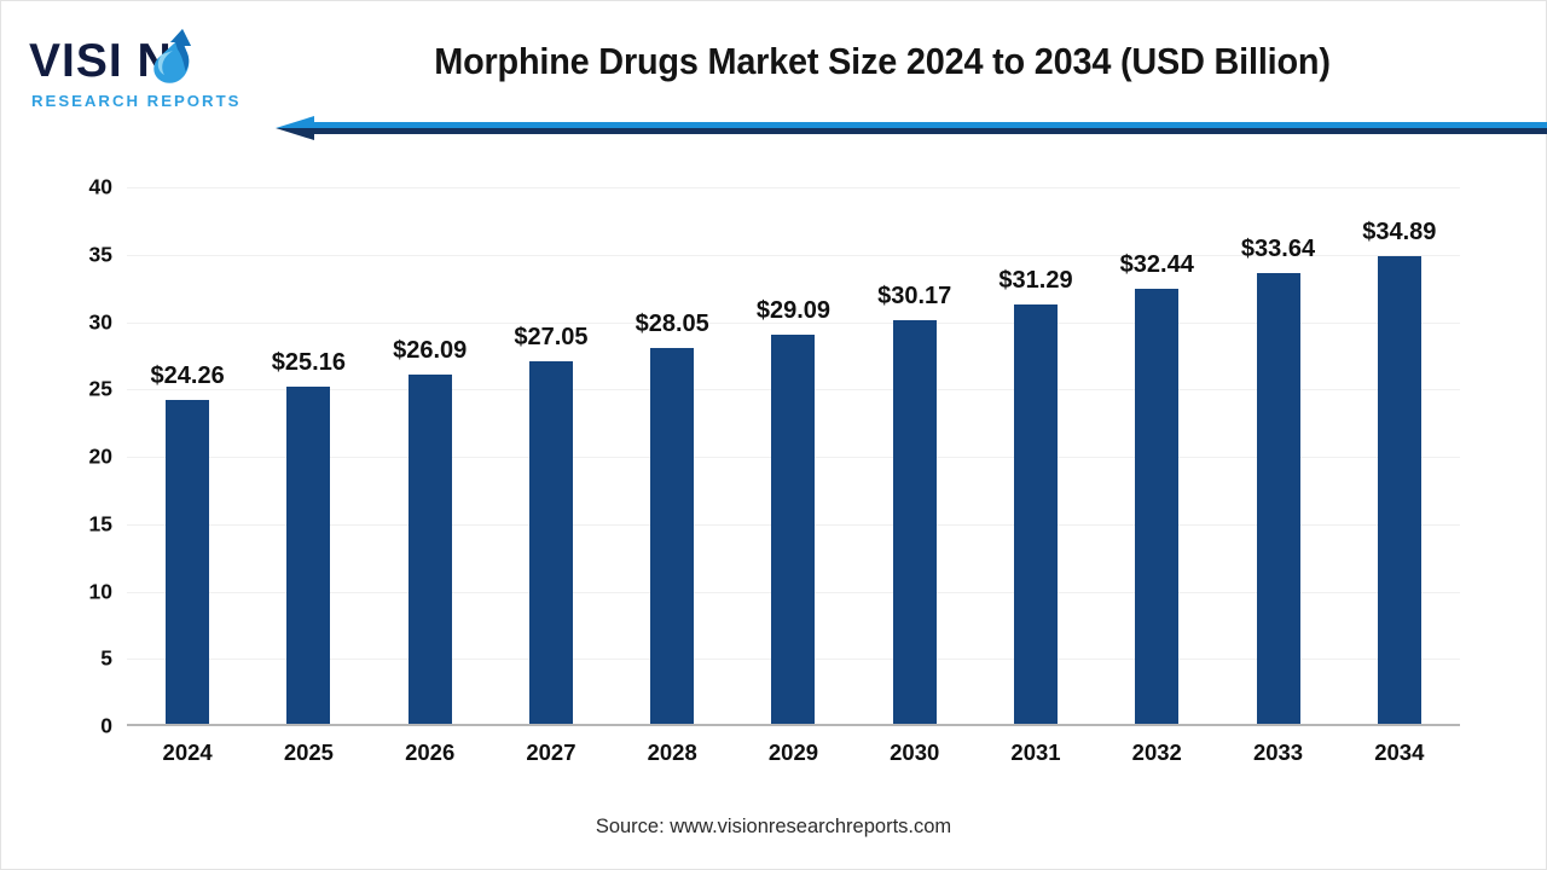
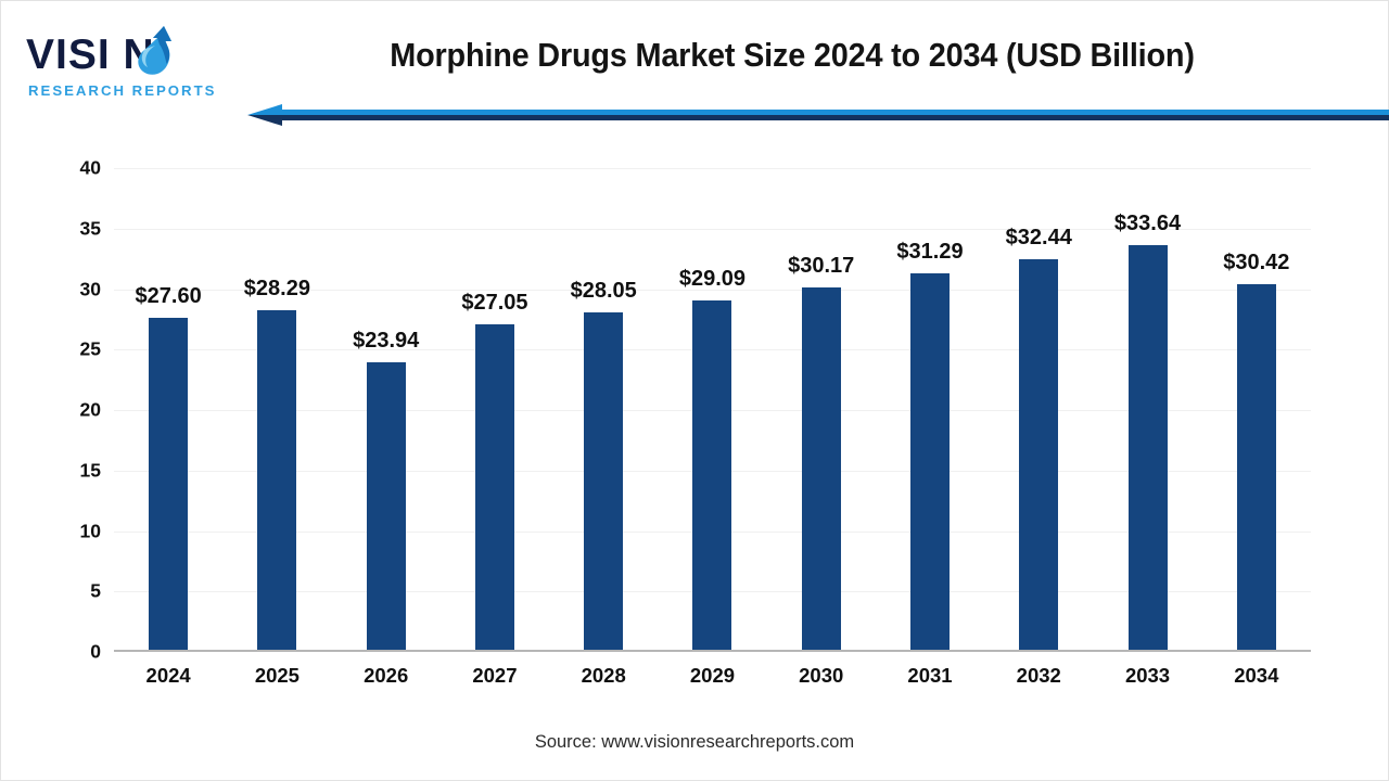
2024: $24.26 -> $27.60
2025: $25.16 -> $28.29
2026: $26.09 -> $23.94
2034: $34.89 -> $30.42
